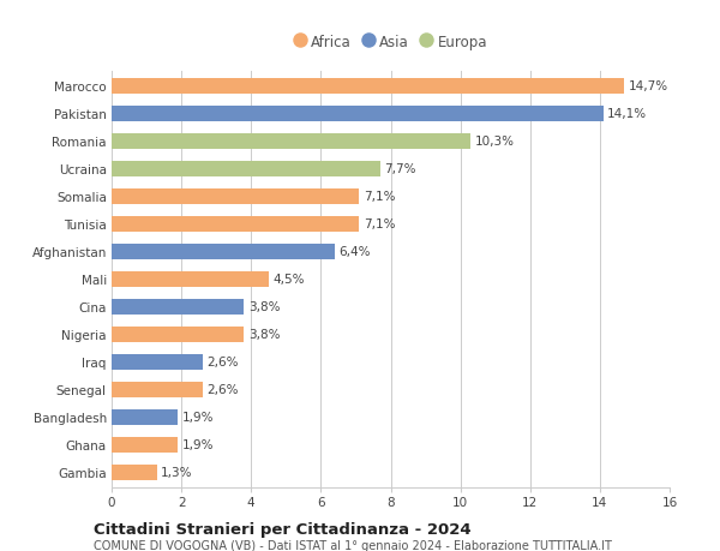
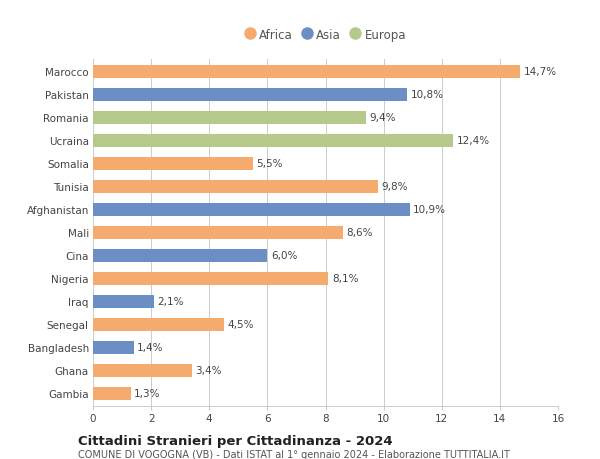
Pakistan: 14,1% -> 10,8%
Romania: 10,3% -> 9,4%
Ucraina: 7,7% -> 12,4%
Somalia: 7,1% -> 5,5%
Tunisia: 7,1% -> 9,8%
Afghanistan: 6,4% -> 10,9%
Mali: 4,5% -> 8,6%
Cina: 3,8% -> 6,0%
Nigeria: 3,8% -> 8,1%
Iraq: 2,6% -> 2,1%
Senegal: 2,6% -> 4,5%
Bangladesh: 1,9% -> 1,4%
Ghana: 1,9% -> 3,4%
